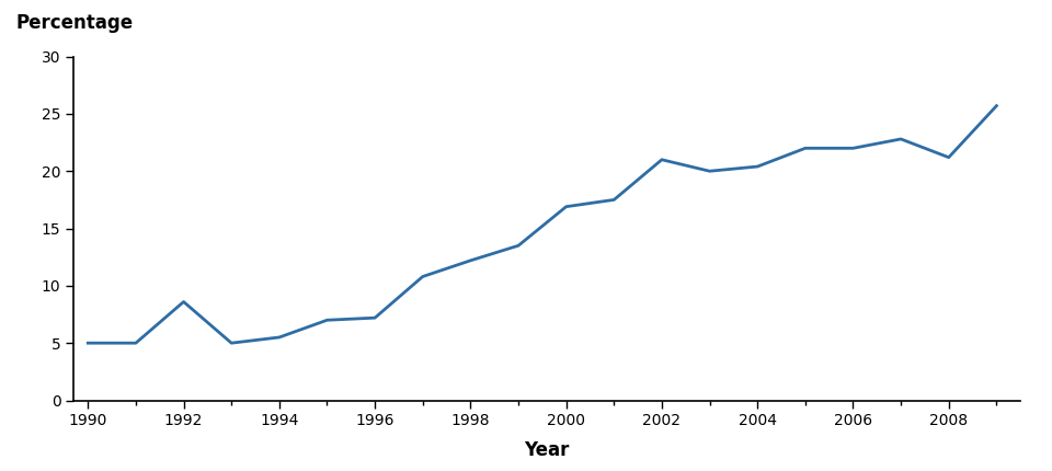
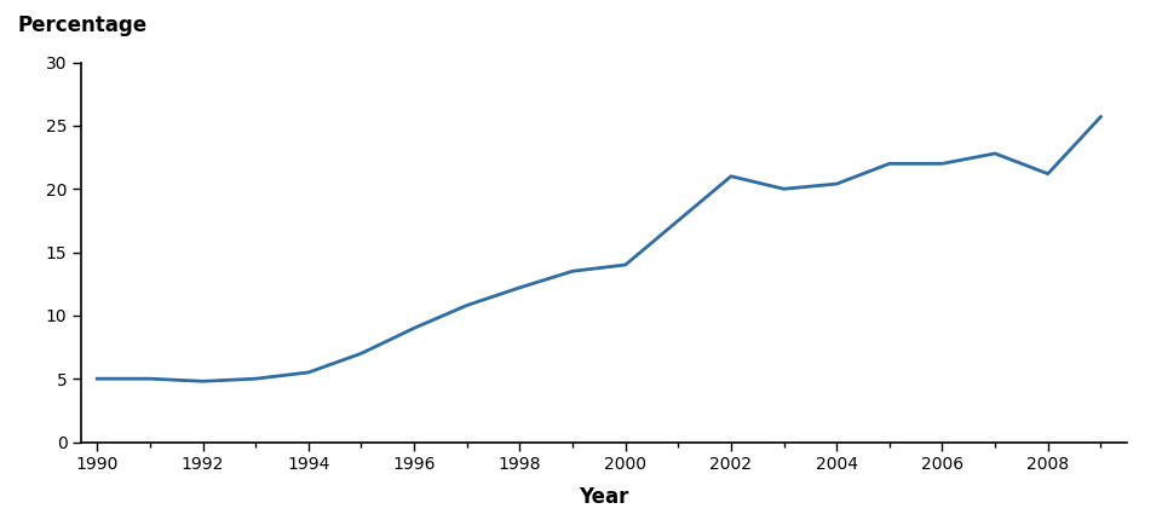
1992: 8.6 -> 4.8
1996: 7.2 -> 9.0
2000: 16.9 -> 14.0
